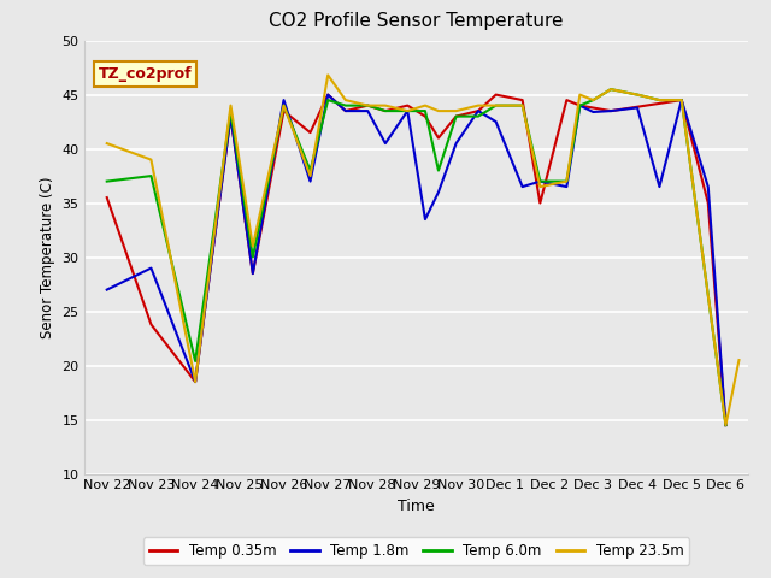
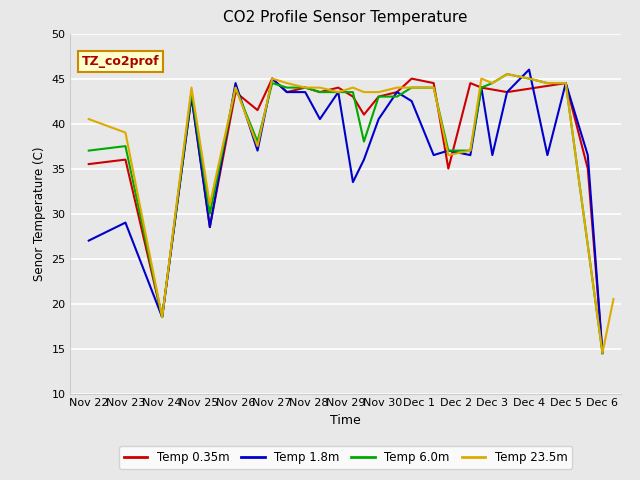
Temp 0.35m/Nov 23: 23.8 -> 36.0
Temp 6.0m/Nov 24: 20.4 -> 18.5
Temp 23.5m/Nov 27: 46.8 -> 45.0
Temp 1.8m/Dec 3: 43.4 -> 36.5
Temp 1.8m/Dec 4: 43.8 -> 46.0
